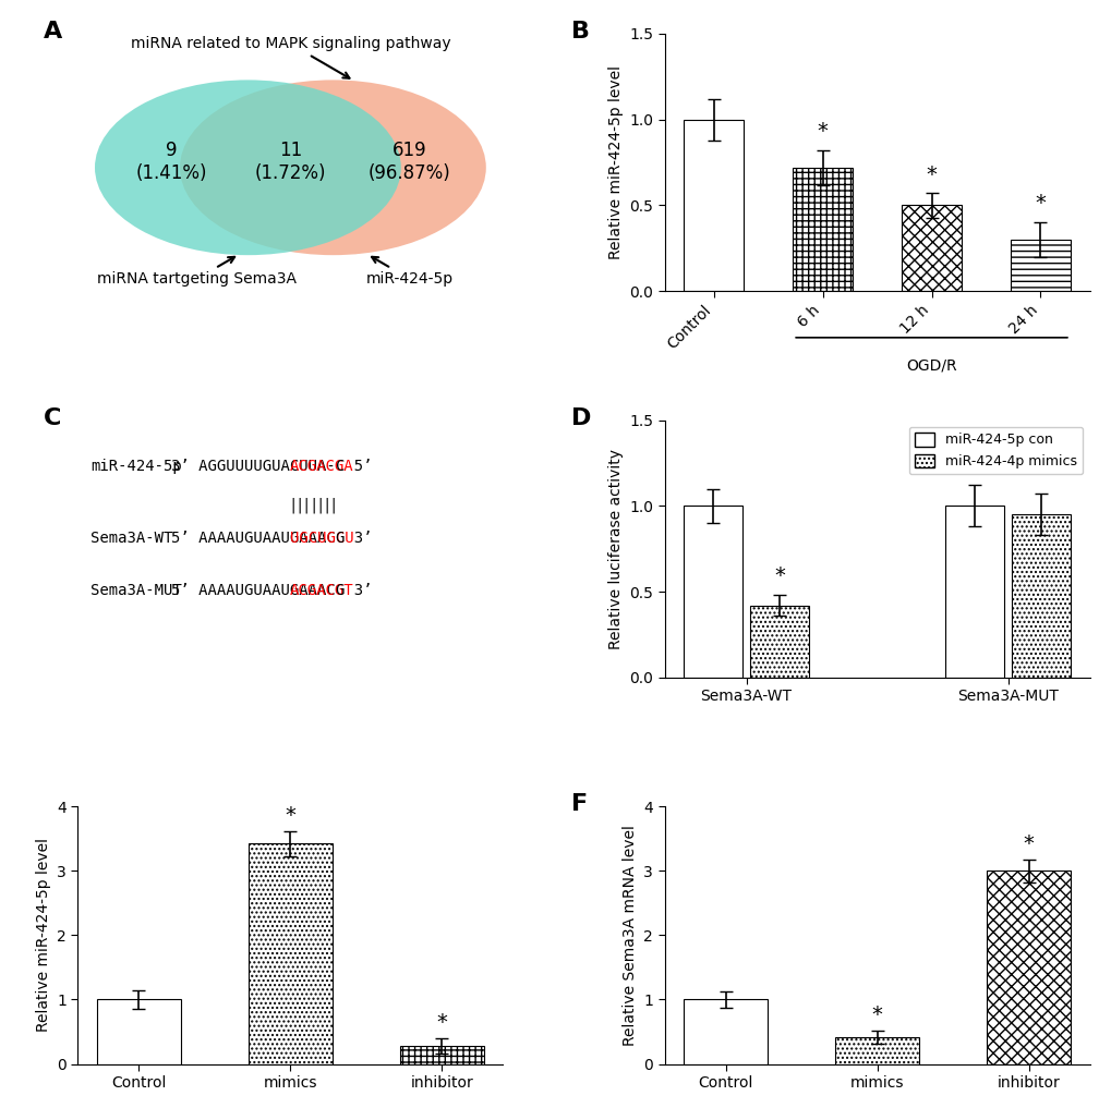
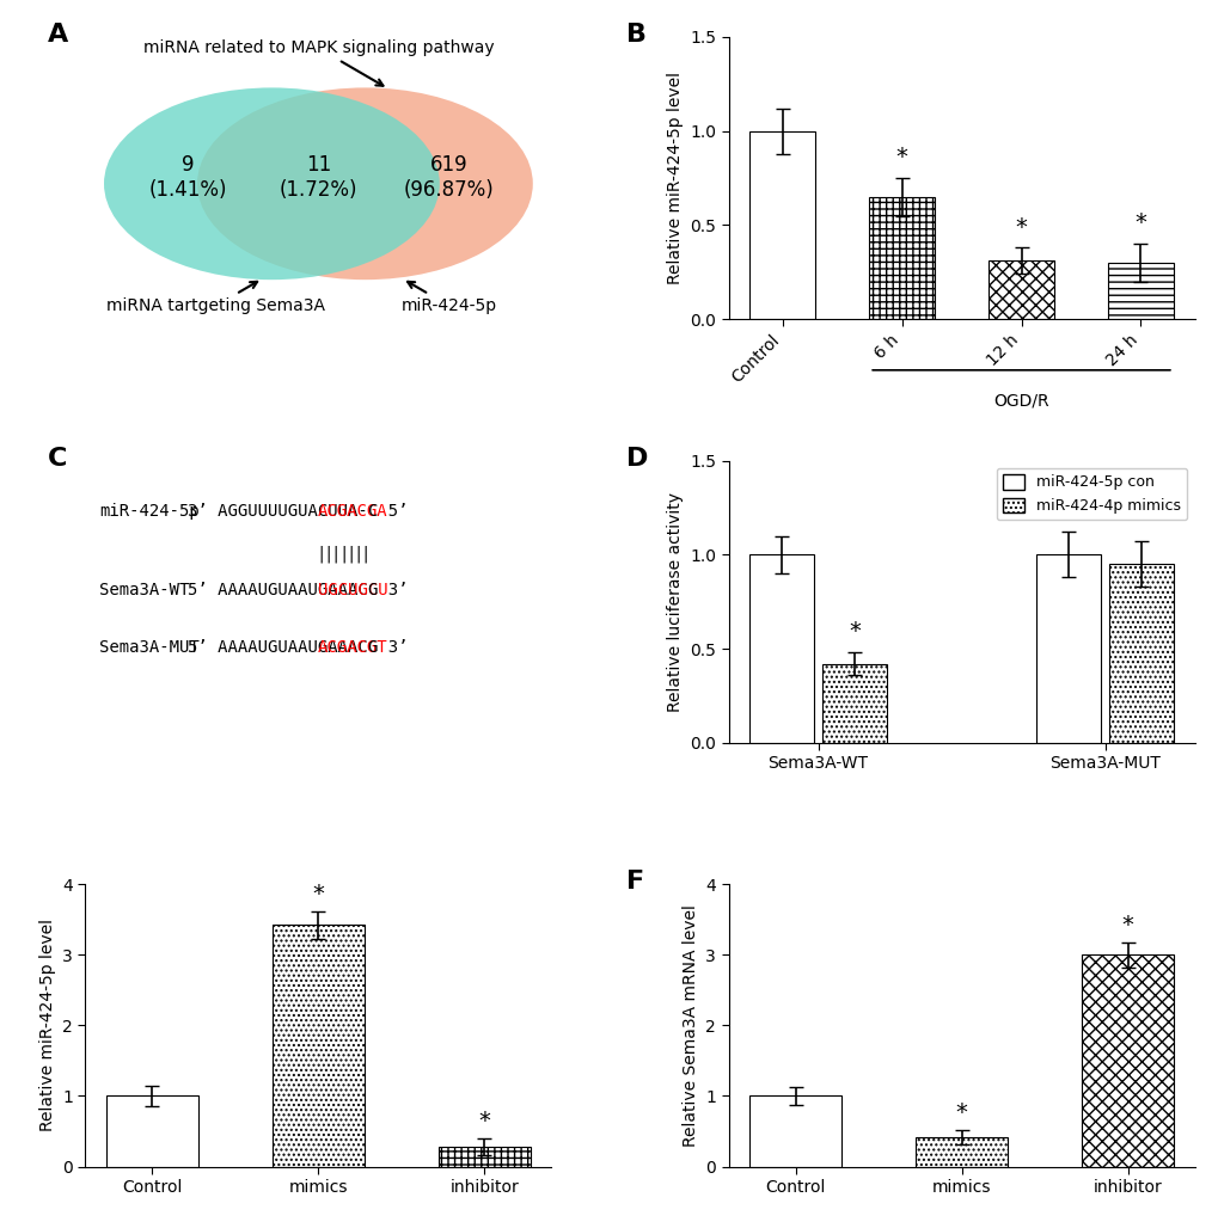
6 h: 0.72 -> 0.65
12 h: 0.50 -> 0.31
